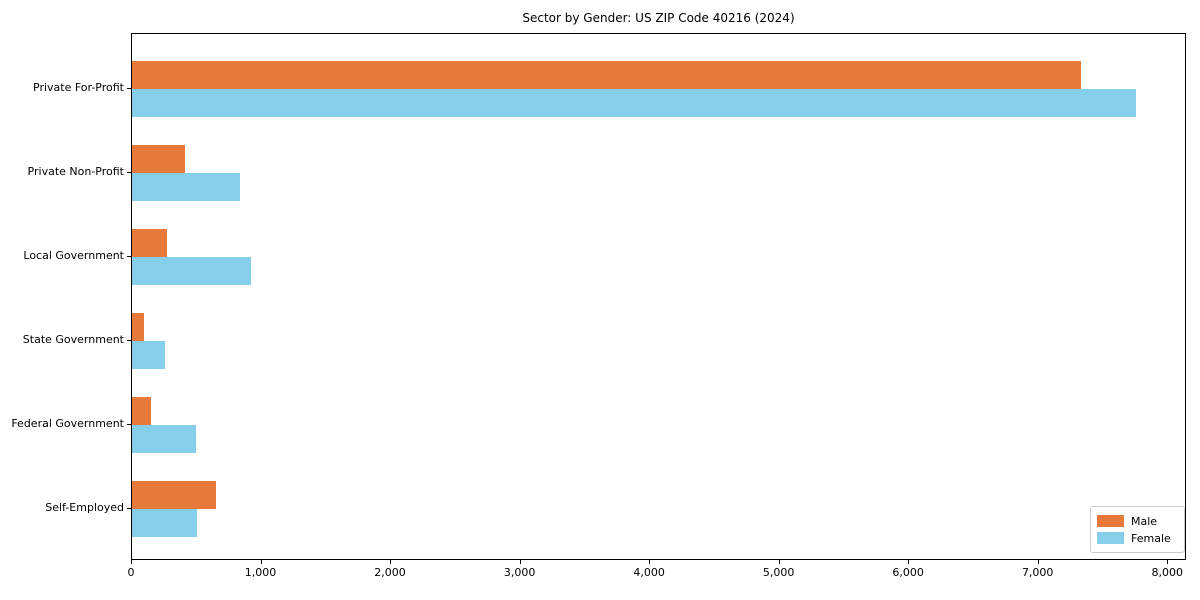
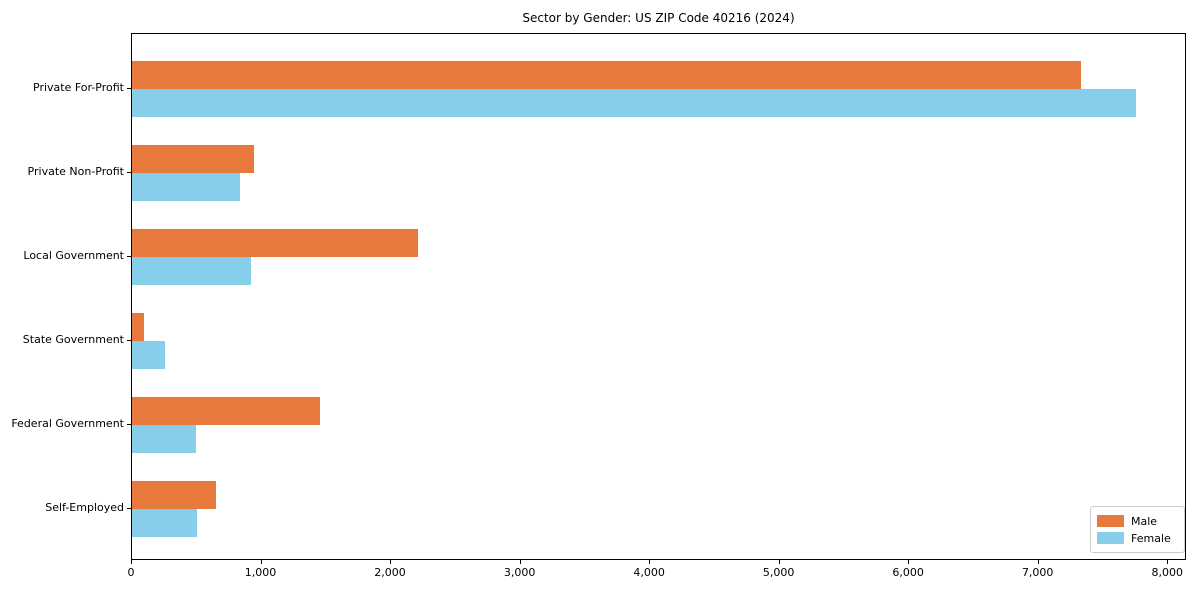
Male/Private Non-Profit: 410 -> 940
Male/Local Government: 270 -> 2210
Male/Federal Government: 140 -> 1450
